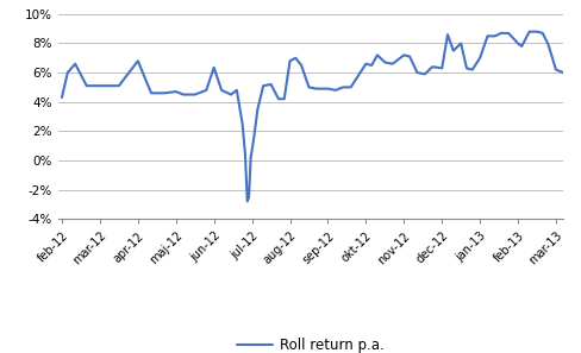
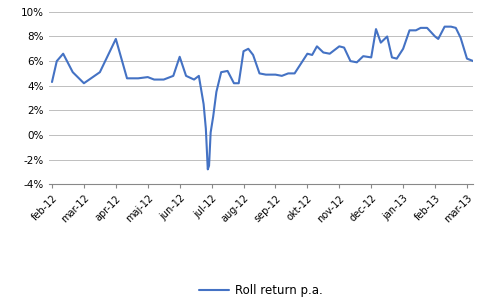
mar-12: 5.1% -> 4.2%
apr-12: 6.8% -> 7.8%
